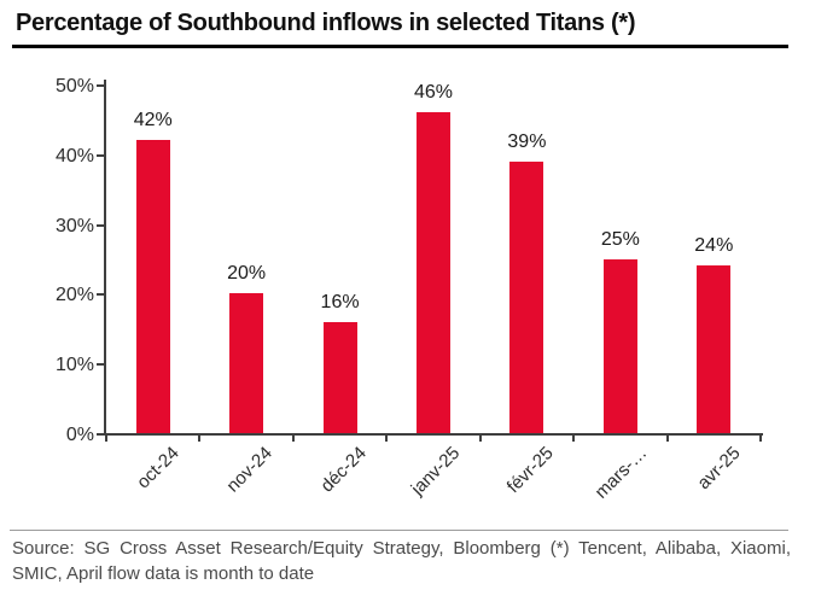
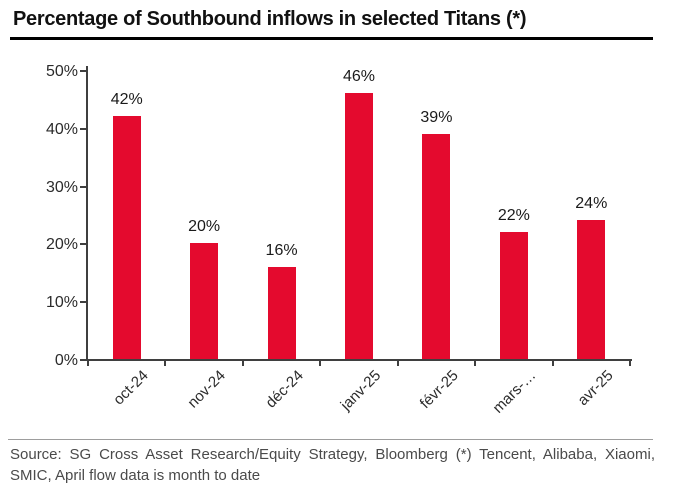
mars-…: 25% -> 22%
